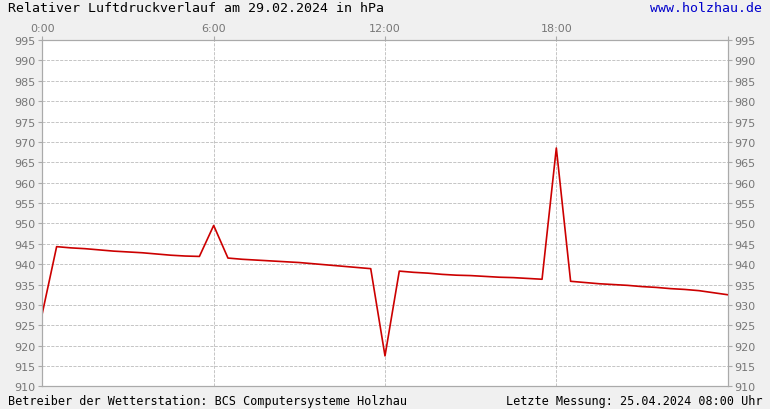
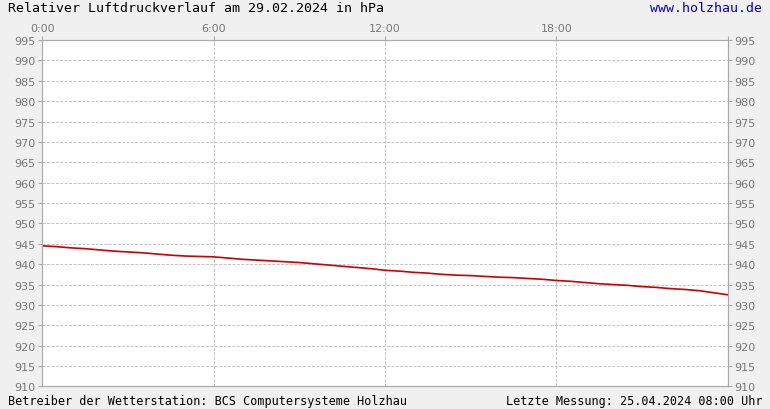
0:00: 928.0 -> 944.5
6:00: 949.5 -> 941.8
12:00: 917.5 -> 938.5
18:00: 968.5 -> 936.0
